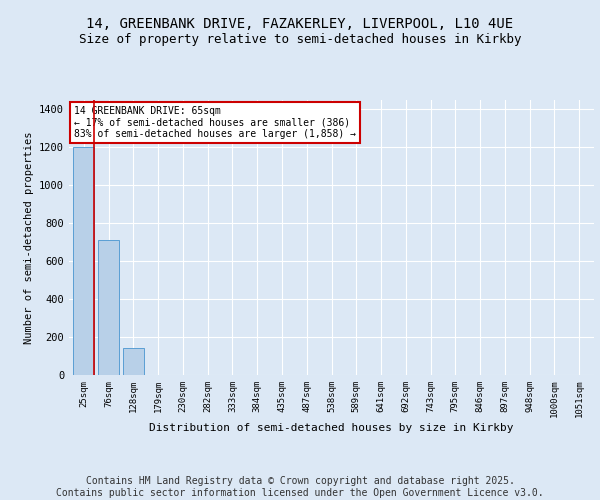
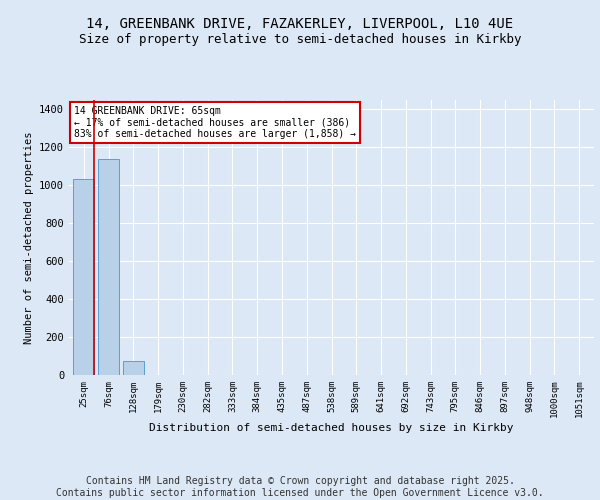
25sqm: 1200 -> 1040
76sqm: 710 -> 1140
128sqm: 140 -> 80
